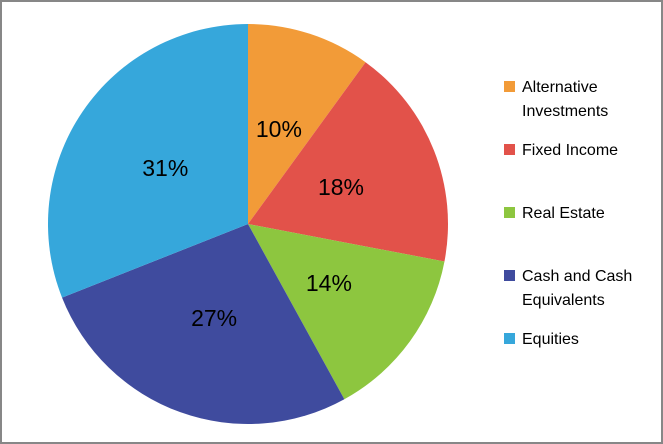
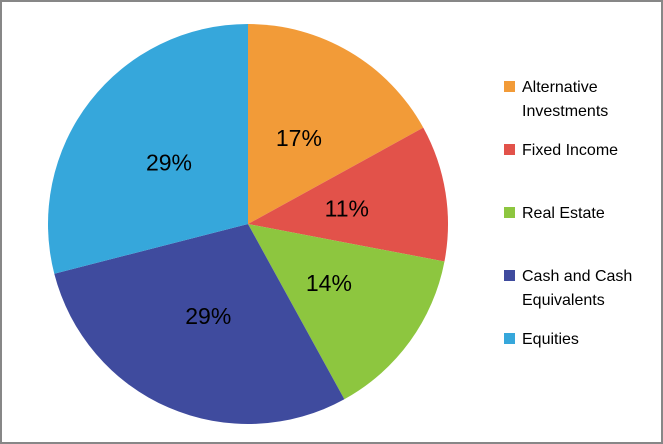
Alternative Investments: 10% -> 17%
Fixed Income: 18% -> 11%
Cash and Cash Equivalents: 27% -> 29%
Equities: 31% -> 29%
